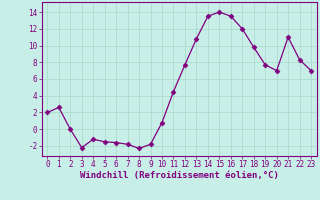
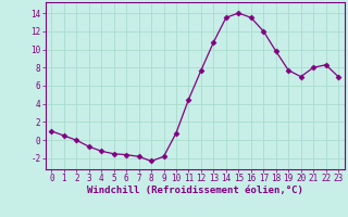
0: 2.0 -> 1.0
1: 2.6 -> 0.5
3: -2.2 -> -0.7
21: 11.0 -> 8.0
